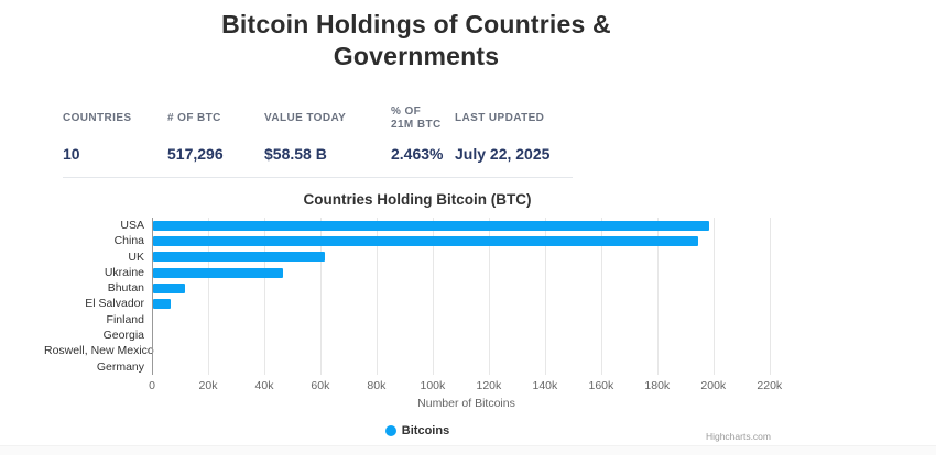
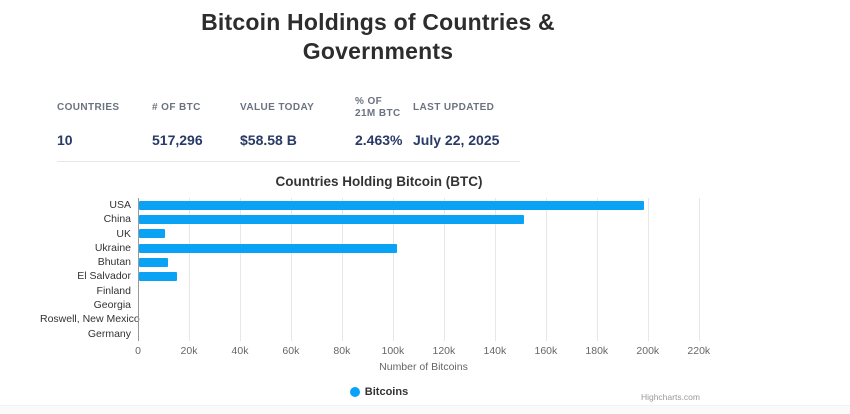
China: 194k -> 151k
UK: 61k -> 10k
Ukraine: 46k -> 101k
El Salvador: 6k -> 15k
